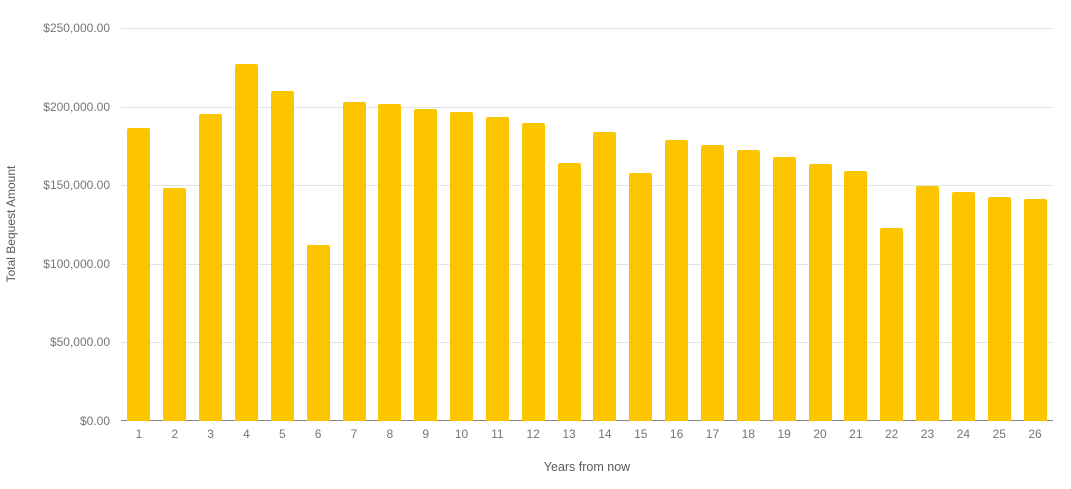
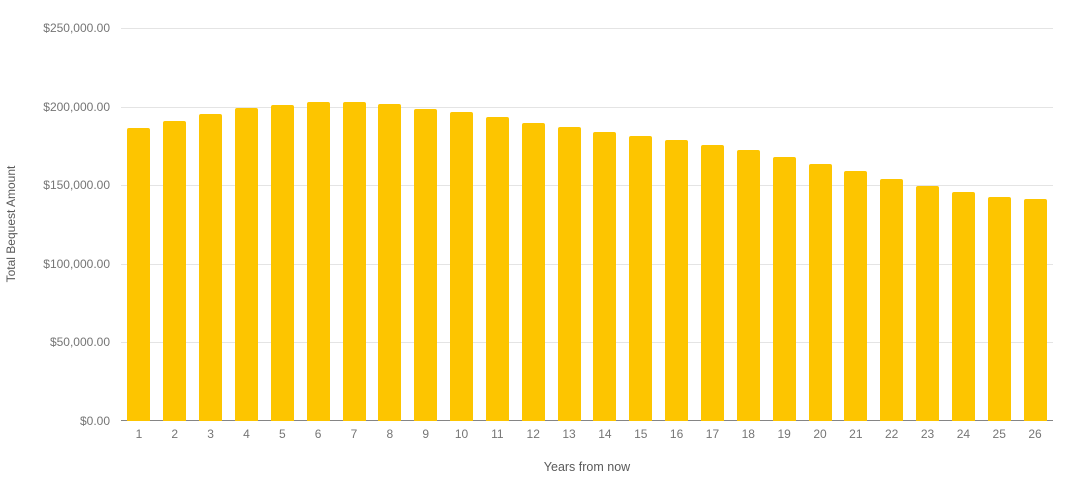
2: $148000 -> $191000
4: $227000 -> $199000
5: $210000 -> $201000
6: $112000 -> $203000
13: $164000 -> $187000
15: $158000 -> $181000
22: $123000 -> $154000
